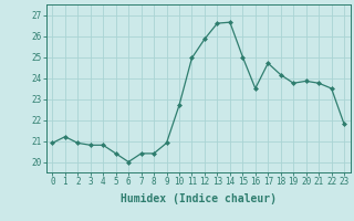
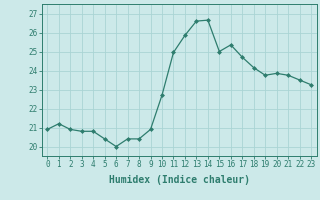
16: 23.5 -> 25.4
23: 21.8 -> 23.2
